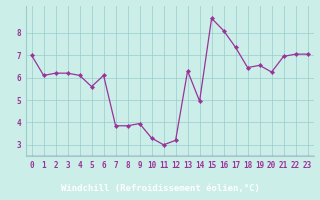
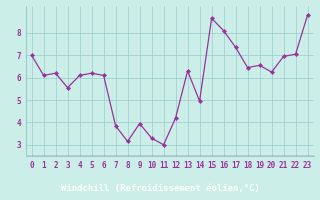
3: 6.20 -> 5.55
5: 5.60 -> 6.20
8: 3.85 -> 3.15
12: 3.20 -> 4.20
23: 7.05 -> 8.80
